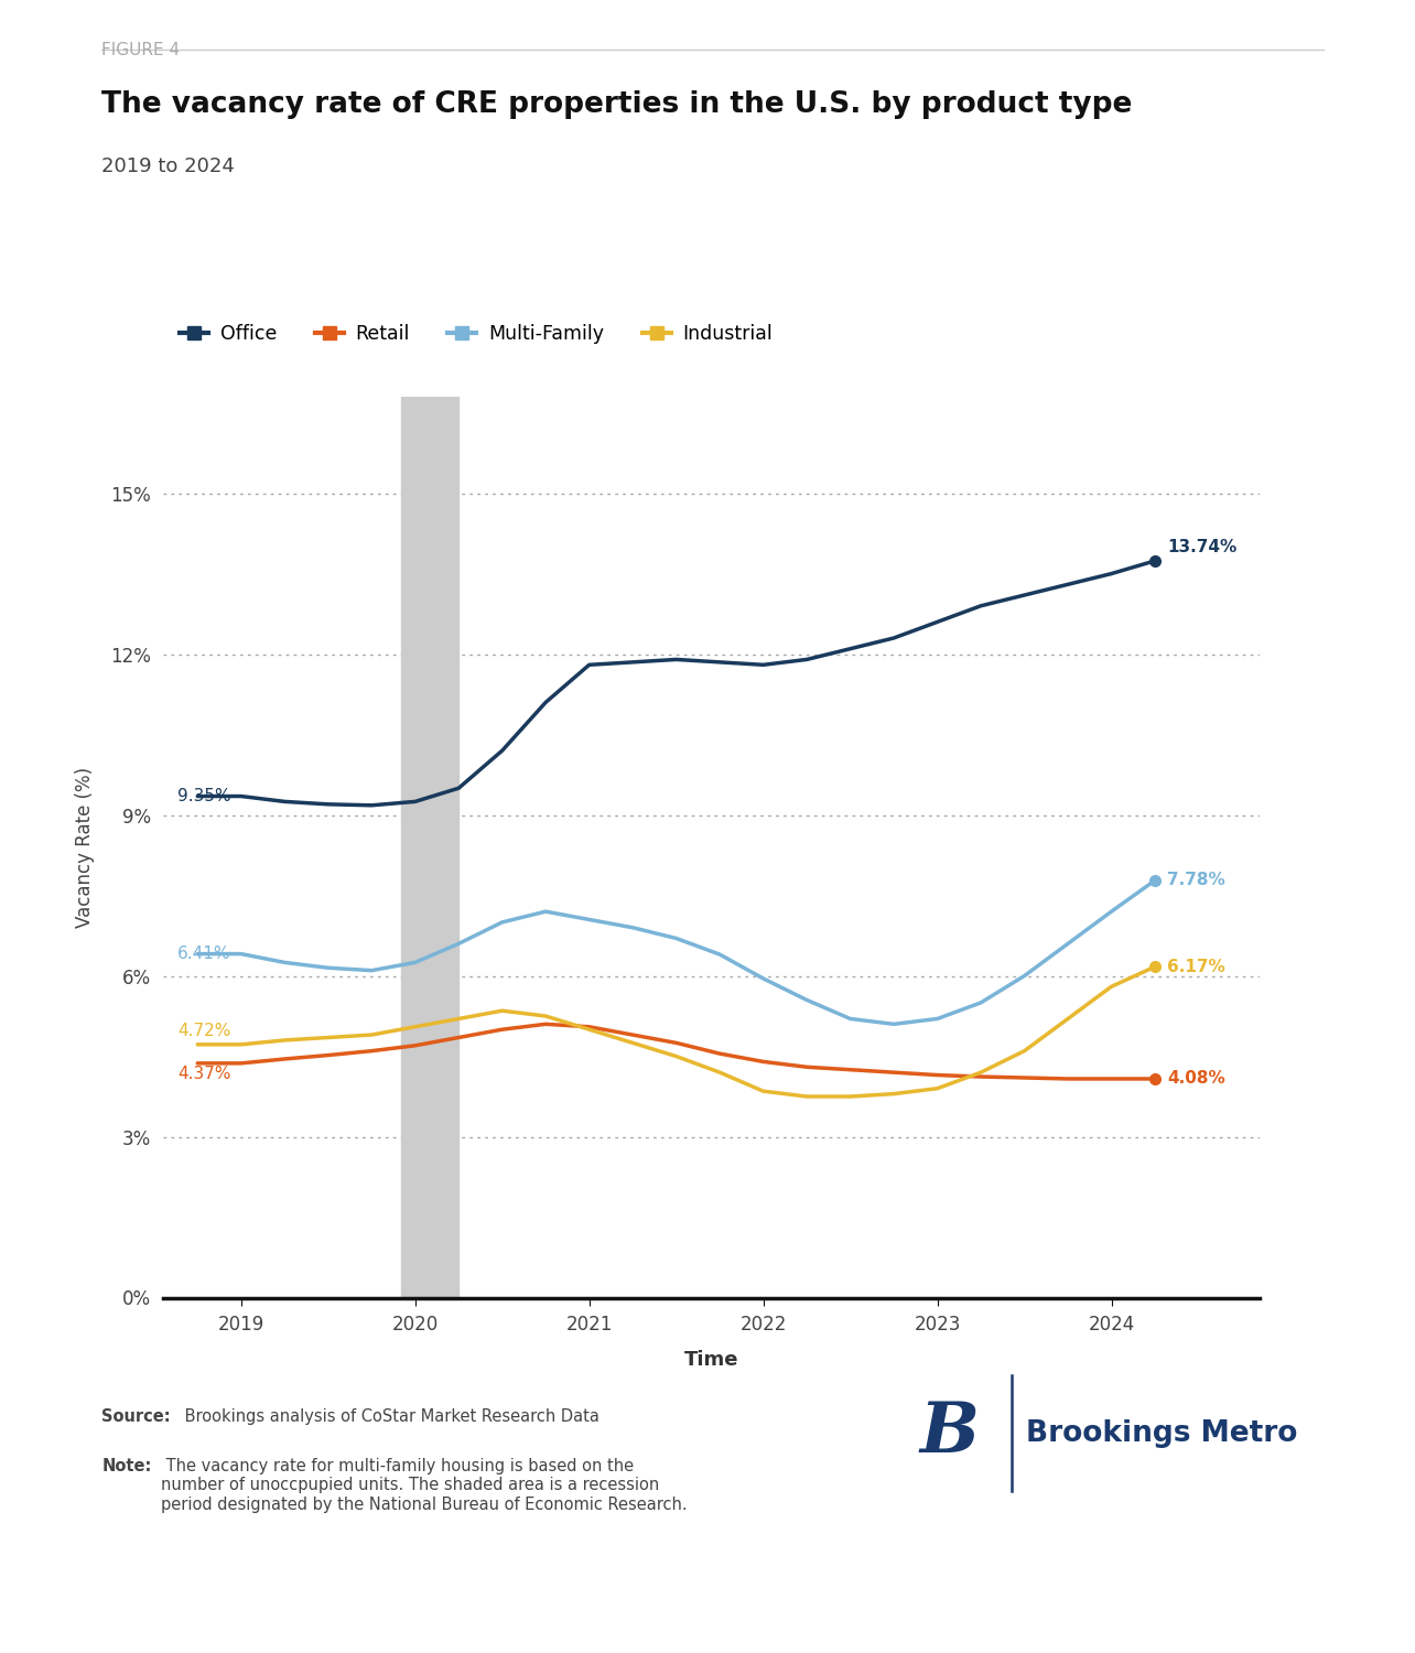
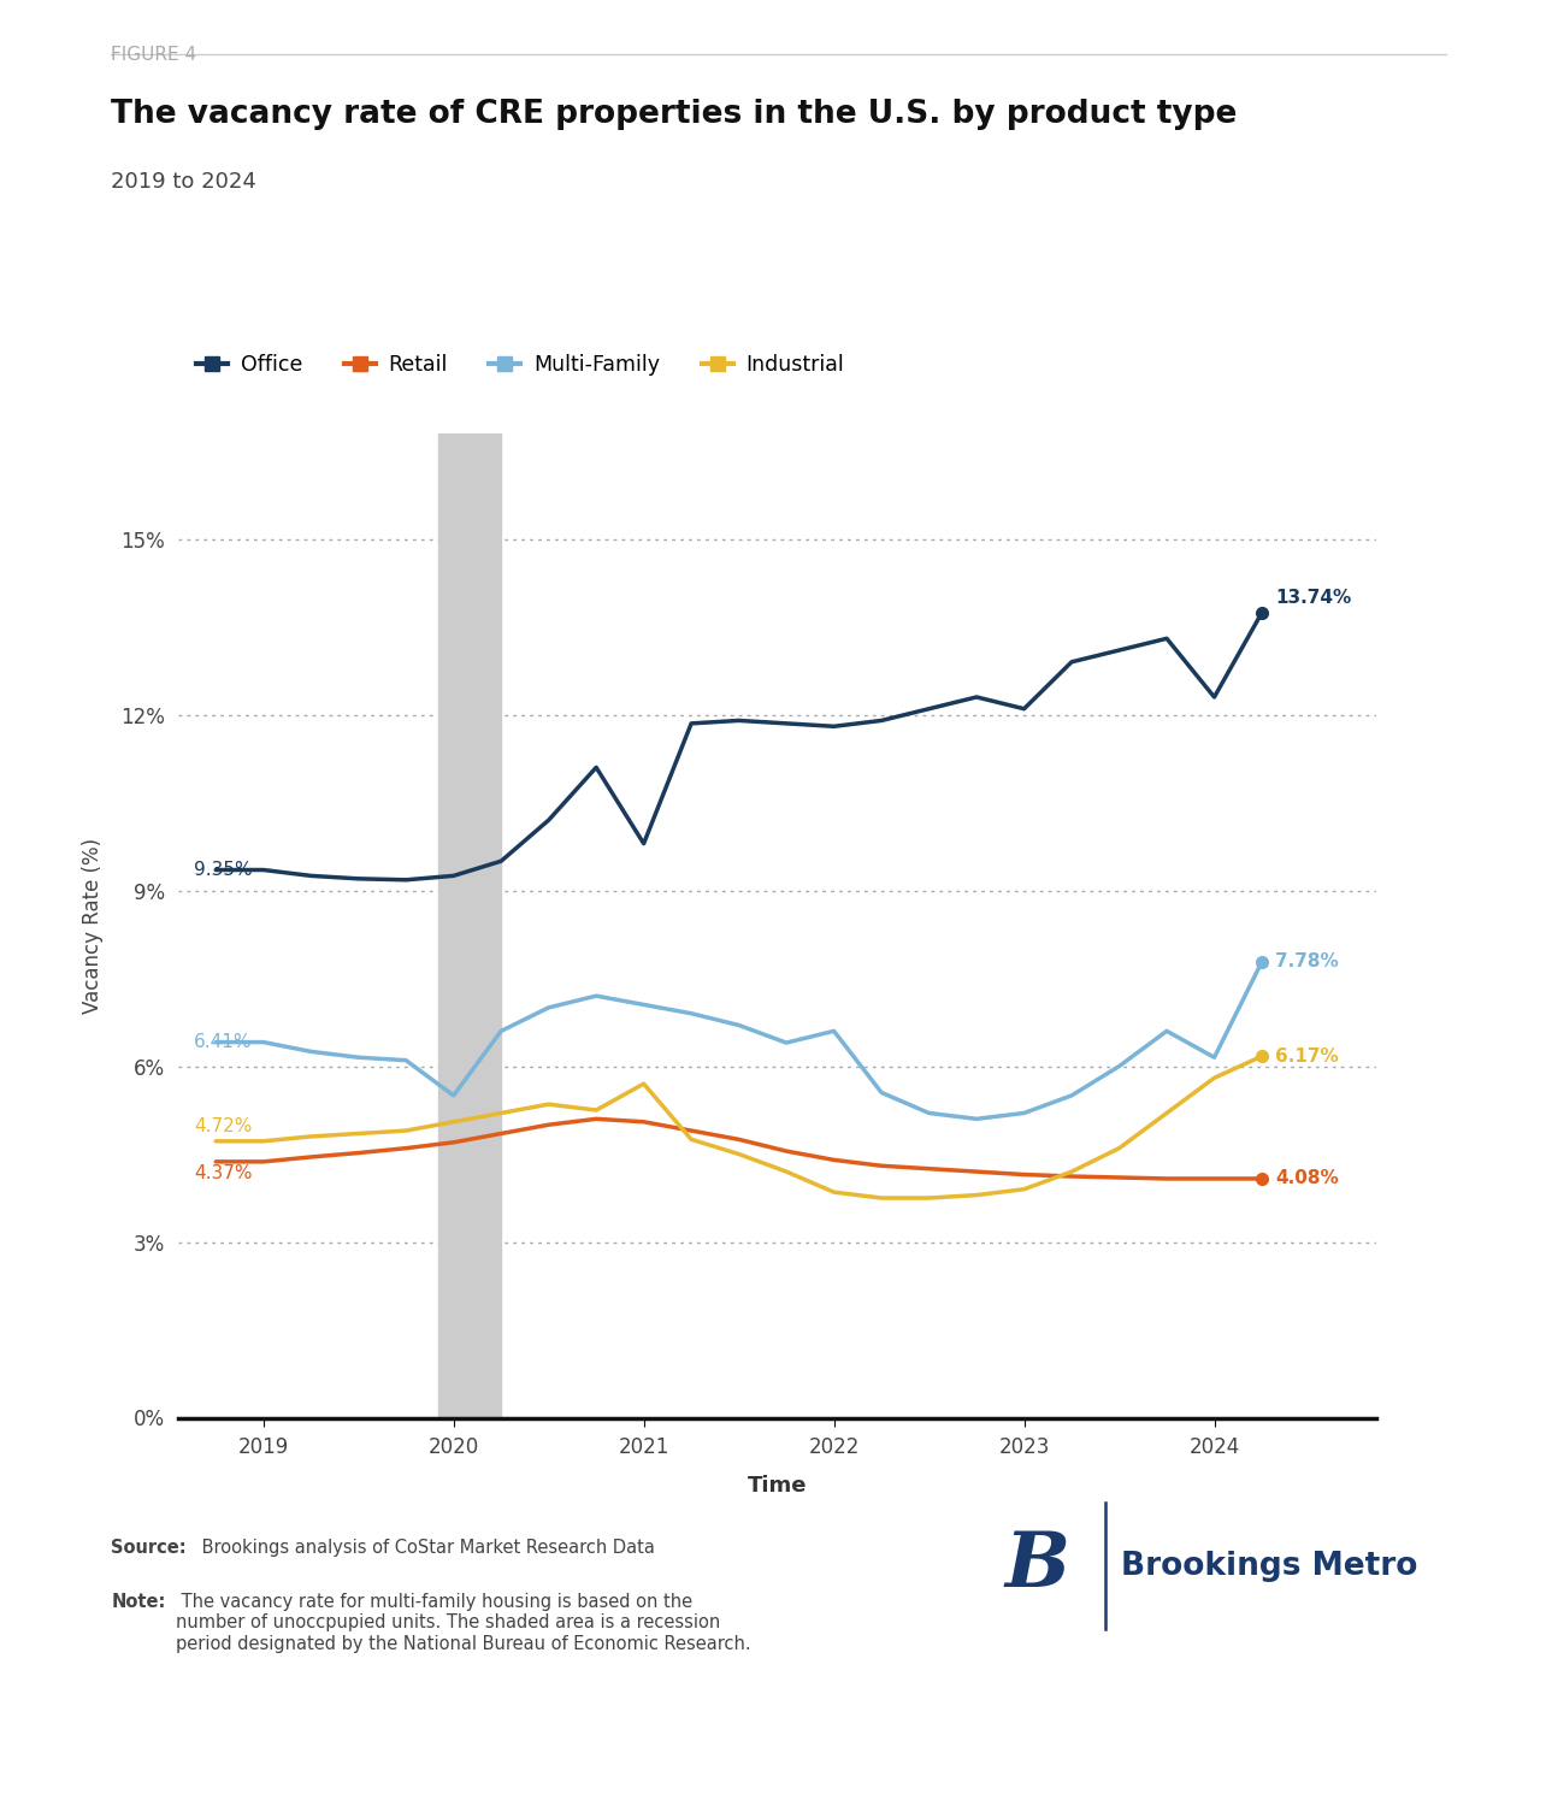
Multi-Family/2020: 6.25% -> 5.50%
Office/2021: 11.80% -> 9.80%
Industrial/2021: 5.00% -> 5.70%
Multi-Family/2022: 5.95% -> 6.60%
Office/2023: 12.60% -> 12.10%
Office/2024: 13.50% -> 12.30%
Multi-Family/2024: 7.20% -> 6.15%
